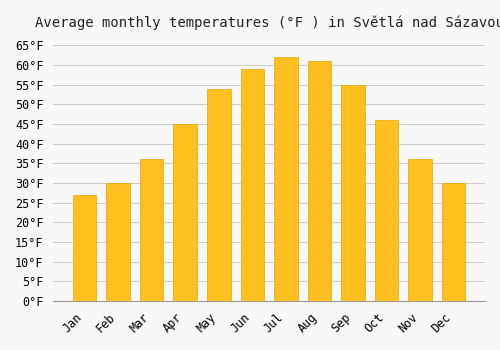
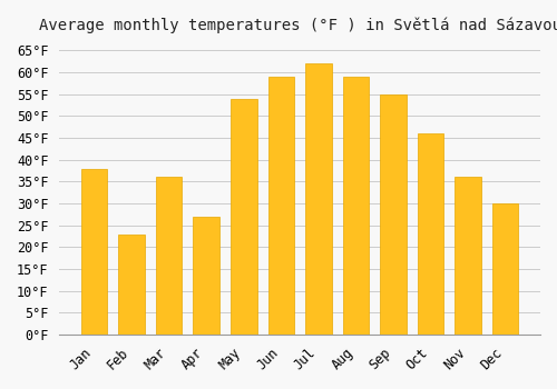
Jan: 27°F -> 38°F
Feb: 30°F -> 23°F
Apr: 45°F -> 27°F
Aug: 61°F -> 59°F
